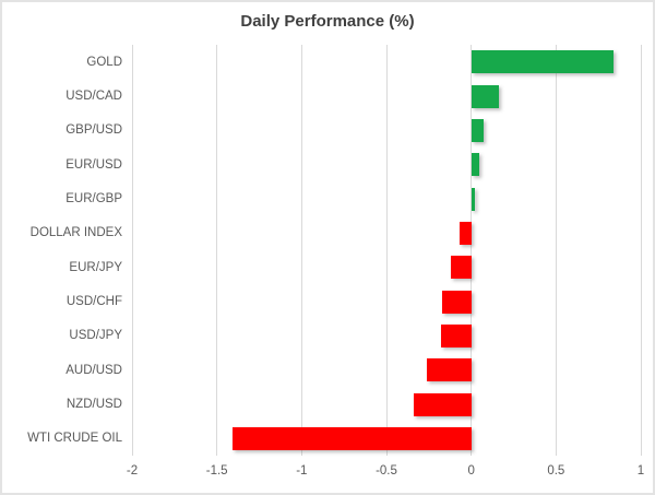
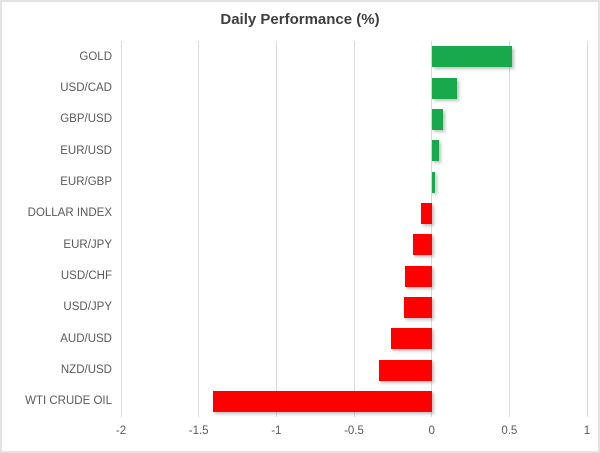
GOLD: 0.84 -> 0.52
